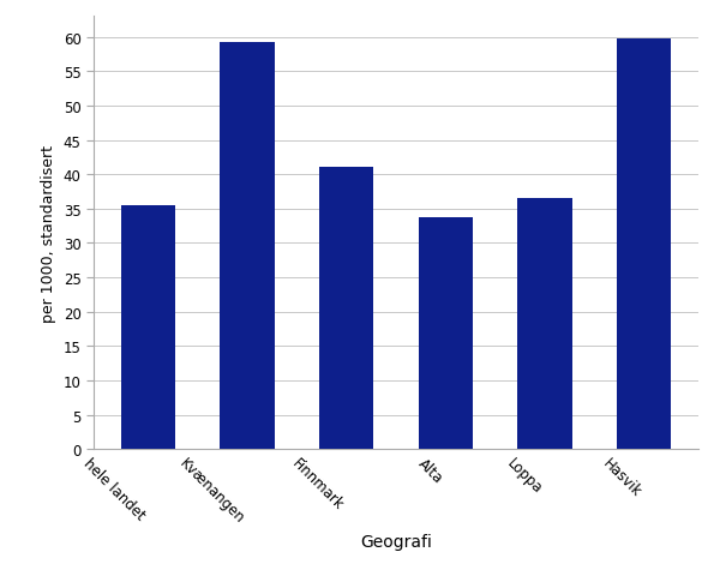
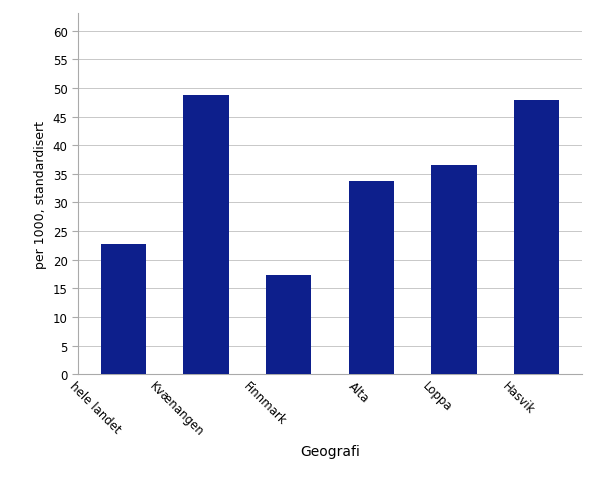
hele landet: 35.5 -> 22.8
Kvænangen: 59.3 -> 48.8
Finnmark: 41.0 -> 17.4
Hasvik: 59.7 -> 47.8
